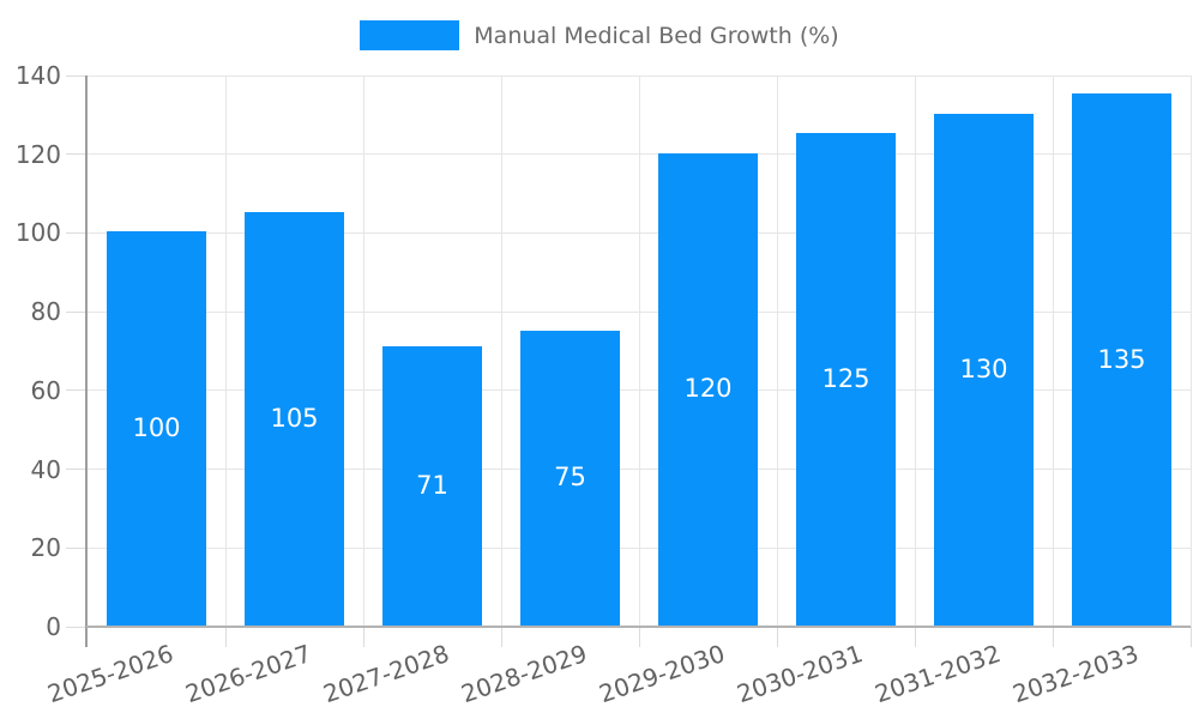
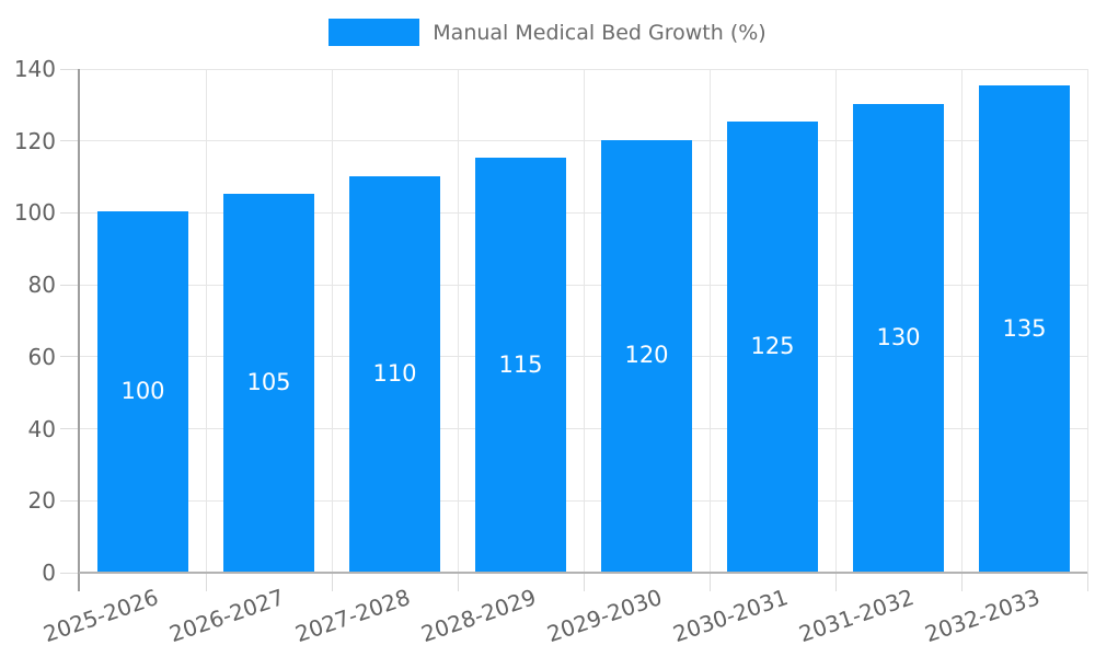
2027-2028: 71 -> 110
2028-2029: 75 -> 115
